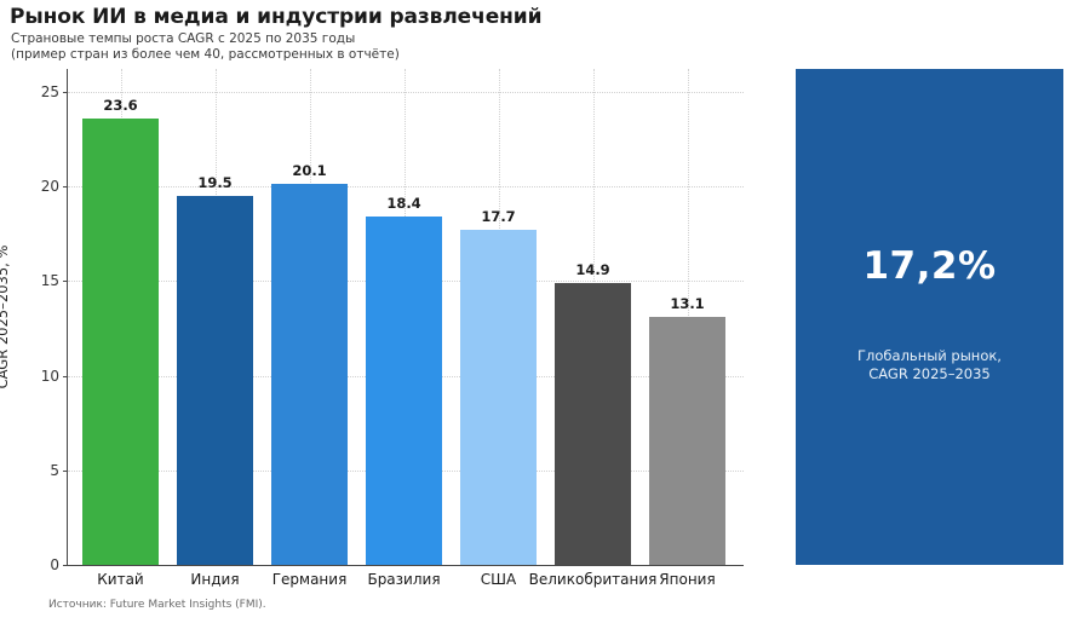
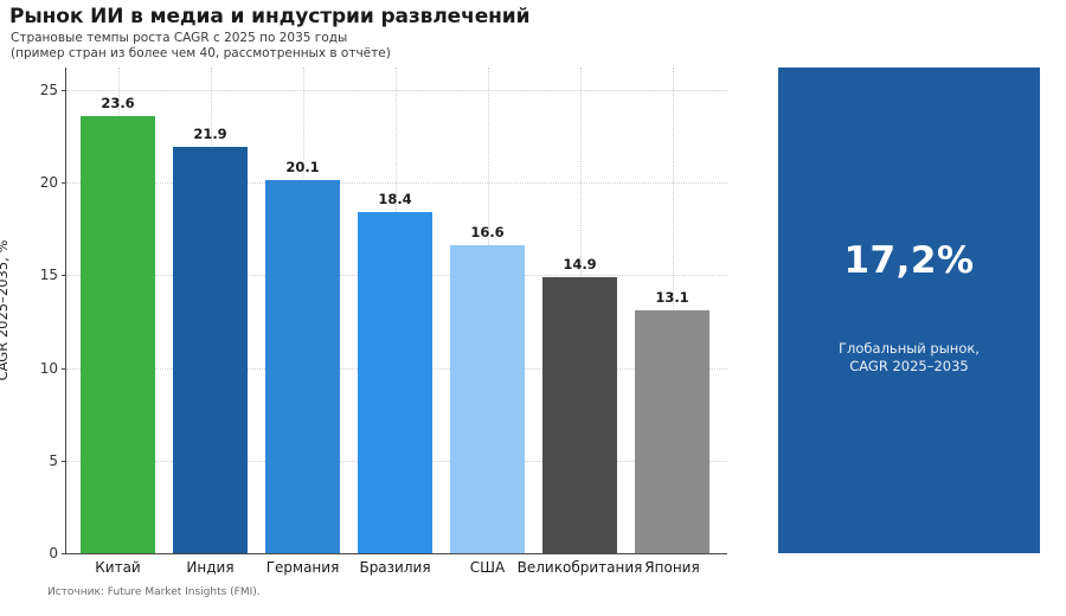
Индия: 19.5 -> 21.9
США: 17.7 -> 16.6
